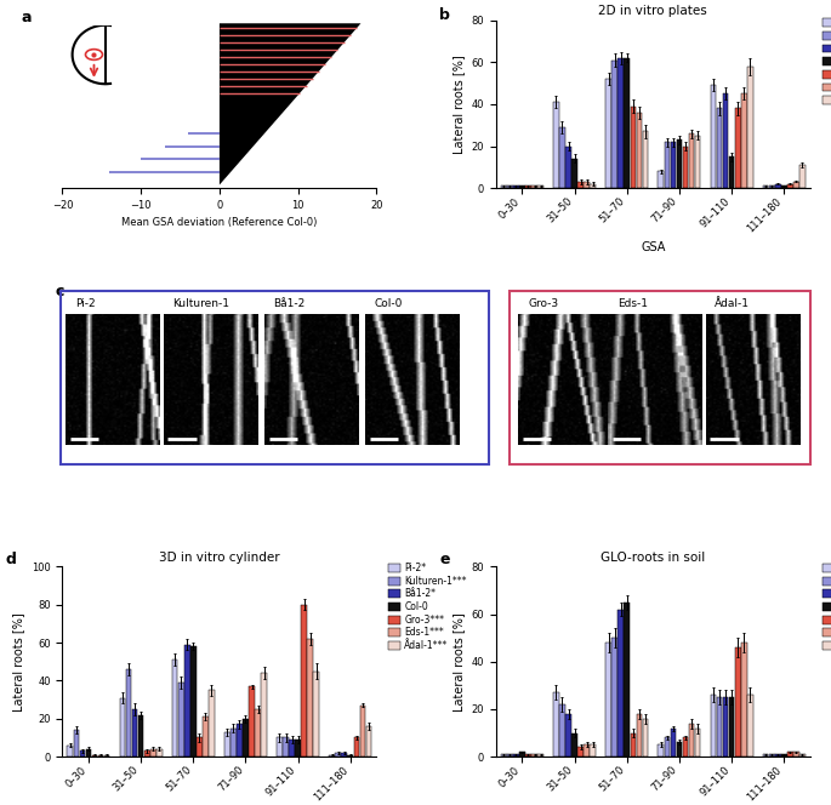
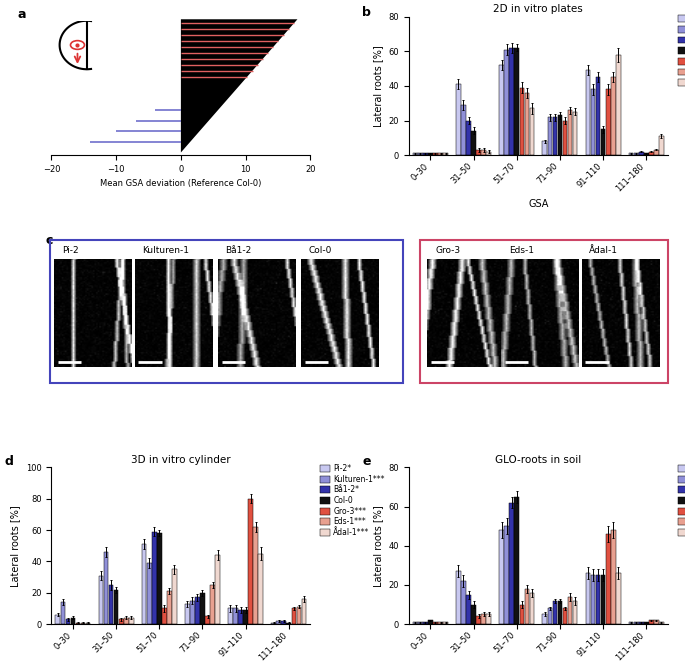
3D in vitro cylinder/Gro-3***/71–90: 37 -> 5
3D in vitro cylinder/Eds-1***/111–180: 27 -> 11
GLO-roots in soil/Bå1-2*/31–50: 18 -> 15
GLO-roots in soil/Col-0/71–90: 6 -> 12
